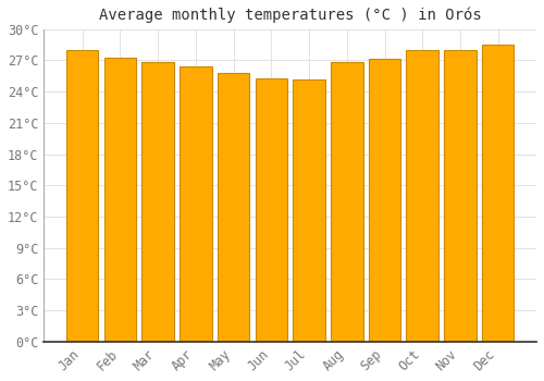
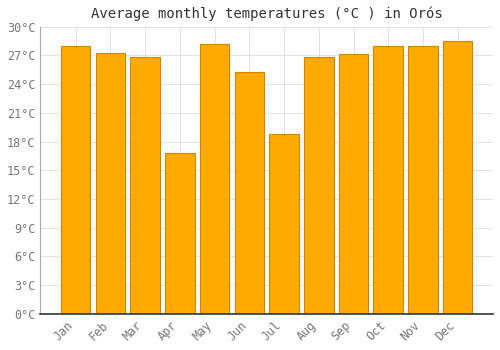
Apr: 26.4°C -> 16.8°C
May: 25.8°C -> 28.2°C
Jul: 25.2°C -> 18.8°C
